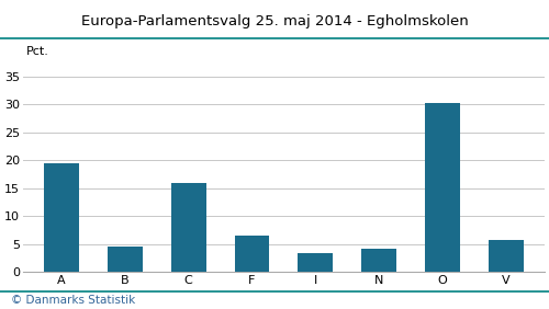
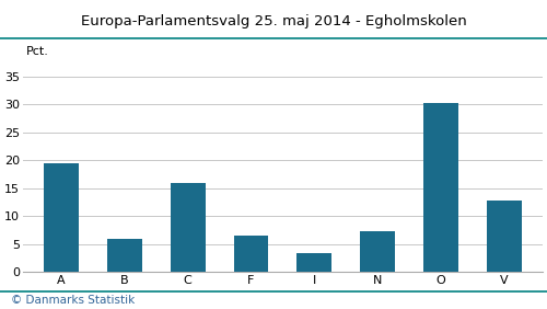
B: 4.6 -> 6.0
N: 4.2 -> 7.2
V: 5.8 -> 12.7
